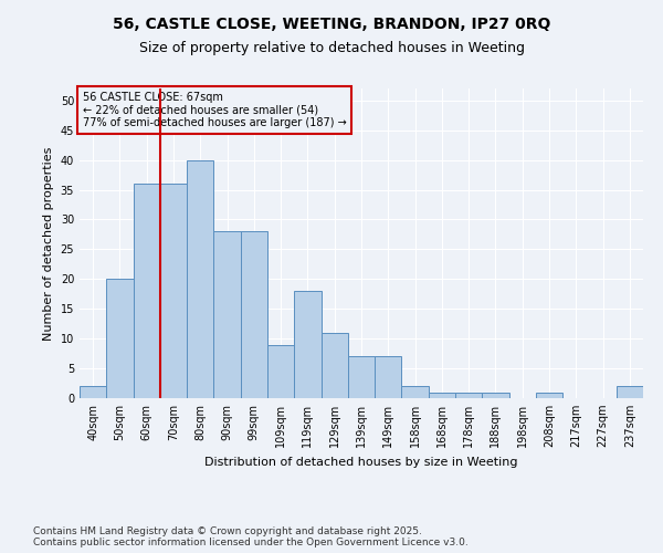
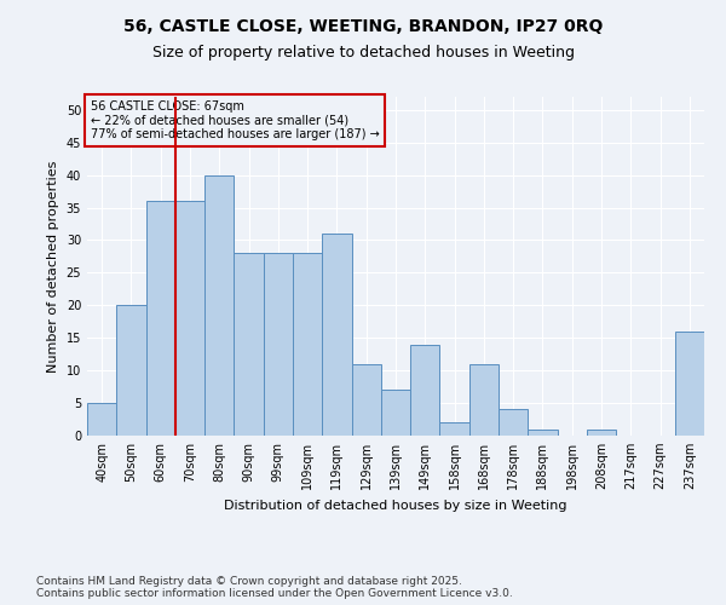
40sqm: 2 -> 5
109sqm: 9 -> 28
119sqm: 18 -> 31
149sqm: 7 -> 14
168sqm: 1 -> 11
178sqm: 1 -> 4
237sqm: 2 -> 16
